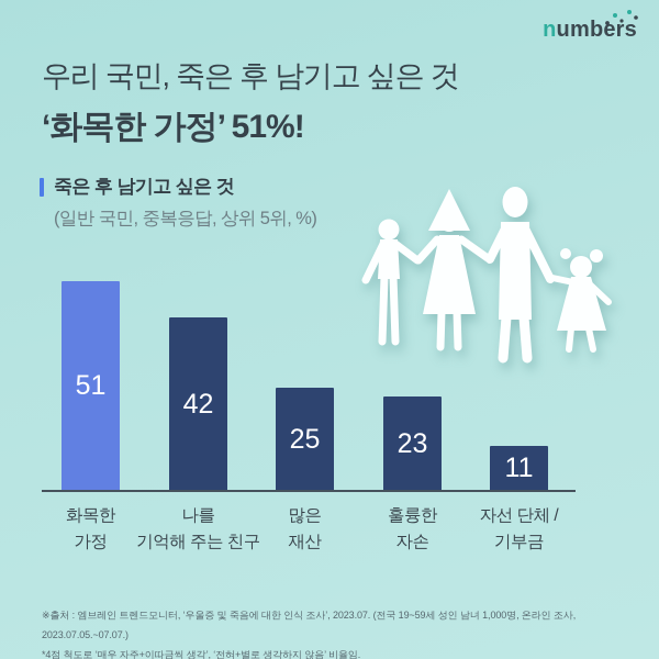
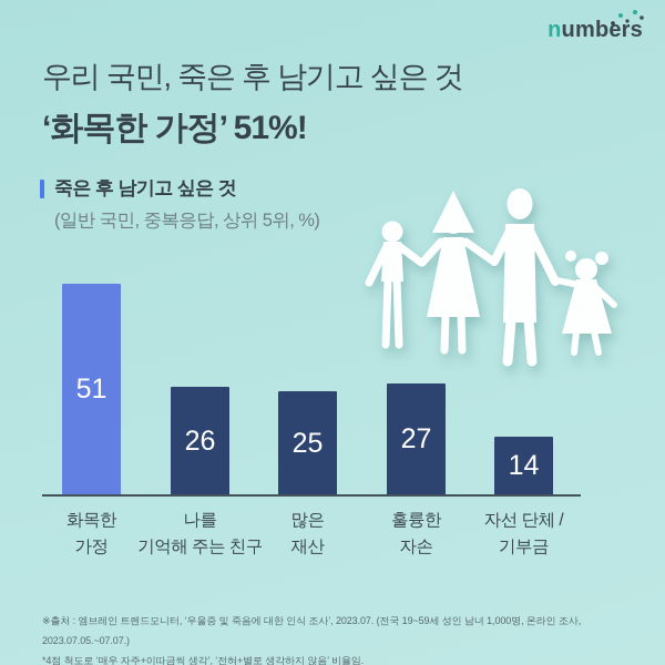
나를 기억해 주는 친구: 42 -> 26
훌륭한 자손: 23 -> 27
자선 단체 / 기부금: 11 -> 14
